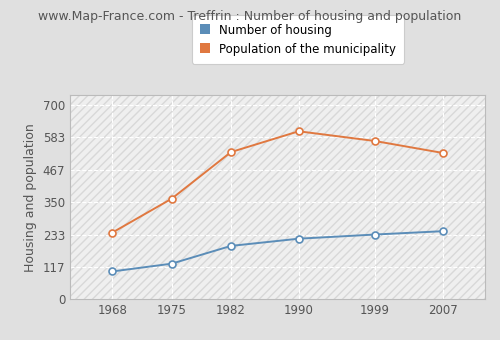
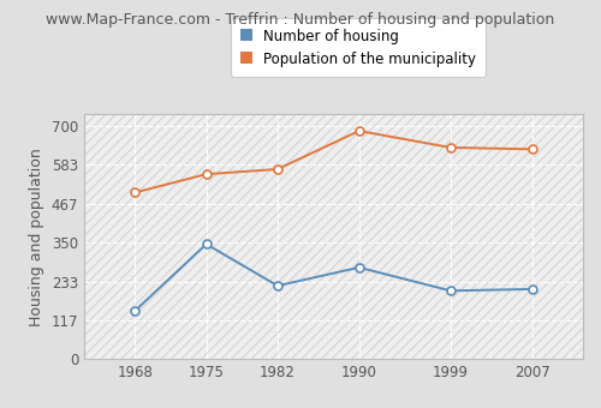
Number of housing/1968: 100 -> 145
Population of the municipality/1968: 240 -> 500
Number of housing/1975: 128 -> 345
Population of the municipality/1975: 362 -> 555
Number of housing/1982: 192 -> 220
Population of the municipality/1982: 530 -> 570
Number of housing/1990: 218 -> 275
Population of the municipality/1990: 605 -> 685
Number of housing/1999: 233 -> 205
Population of the municipality/1999: 570 -> 635
Number of housing/2007: 245 -> 210
Population of the municipality/2007: 527 -> 630
